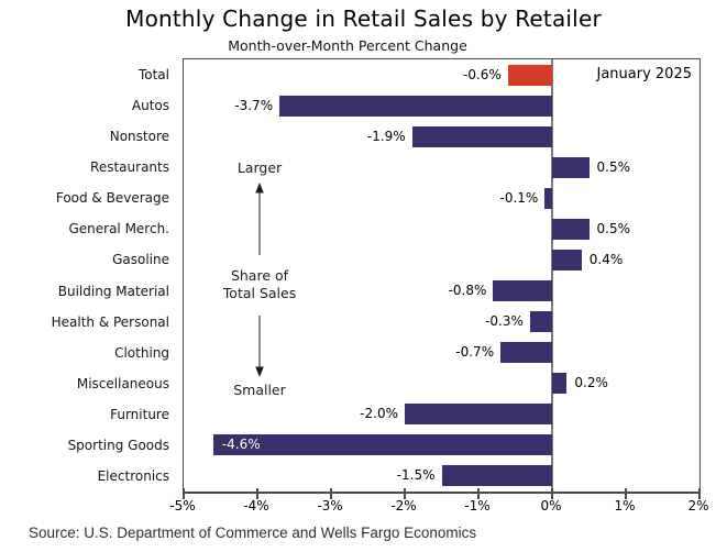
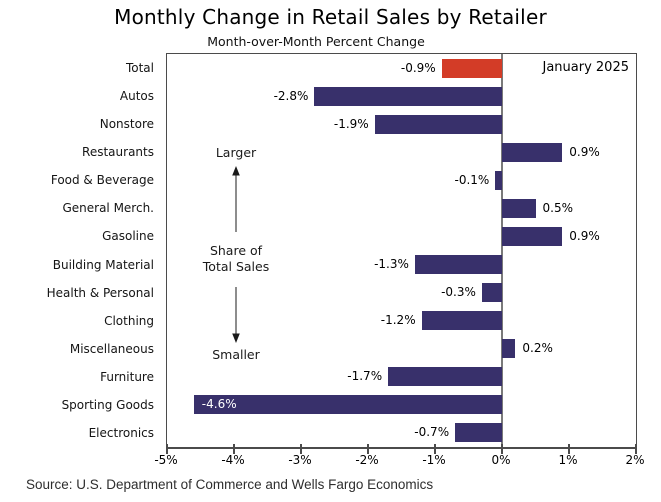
Total: -0.6% -> -0.9%
Autos: -3.7% -> -2.8%
Restaurants: 0.5% -> 0.9%
Gasoline: 0.4% -> 0.9%
Building Material: -0.8% -> -1.3%
Clothing: -0.7% -> -1.2%
Furniture: -2.0% -> -1.7%
Electronics: -1.5% -> -0.7%
